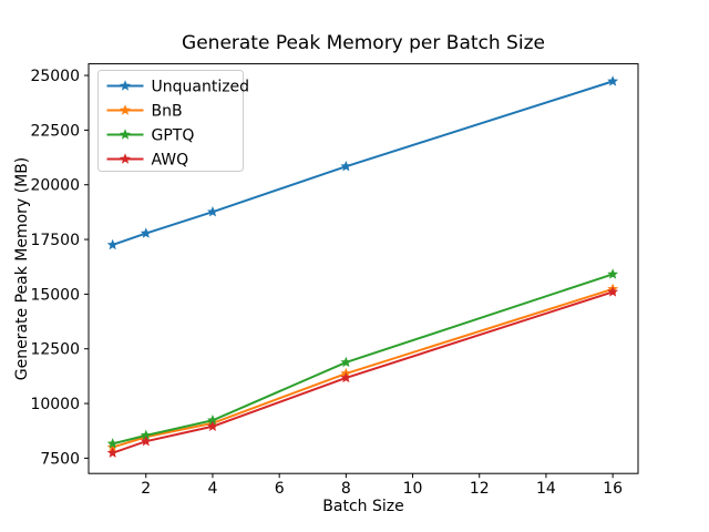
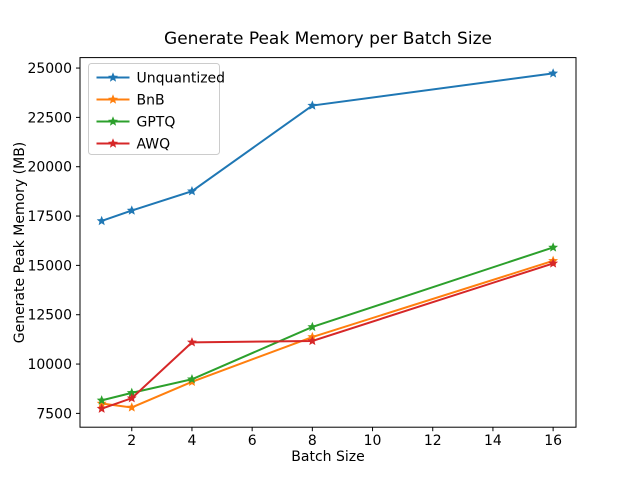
BnB/2: 8500 -> 7800
AWQ/4: 9000 -> 11100
Unquantized/8: 20800 -> 23100
